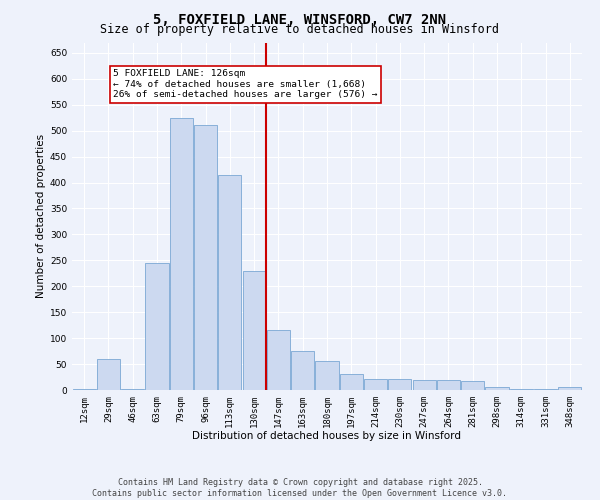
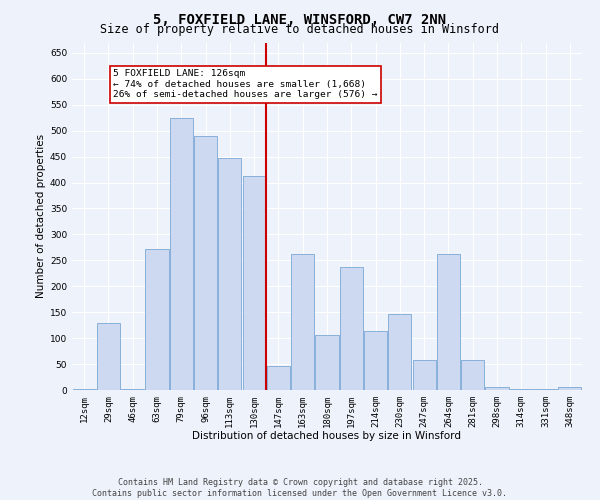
29sqm: 60 -> 130
63sqm: 245 -> 272
96sqm: 510 -> 490
113sqm: 415 -> 448
130sqm: 230 -> 412
147sqm: 115 -> 46
163sqm: 75 -> 262
180sqm: 55 -> 106
197sqm: 30 -> 238
214sqm: 22 -> 114
230sqm: 22 -> 146
247sqm: 20 -> 58
264sqm: 20 -> 262
281sqm: 18 -> 58
